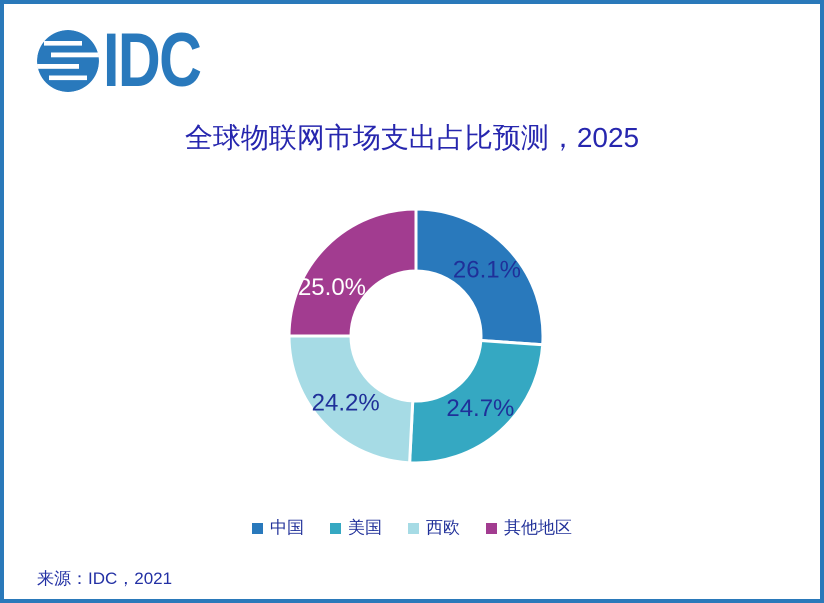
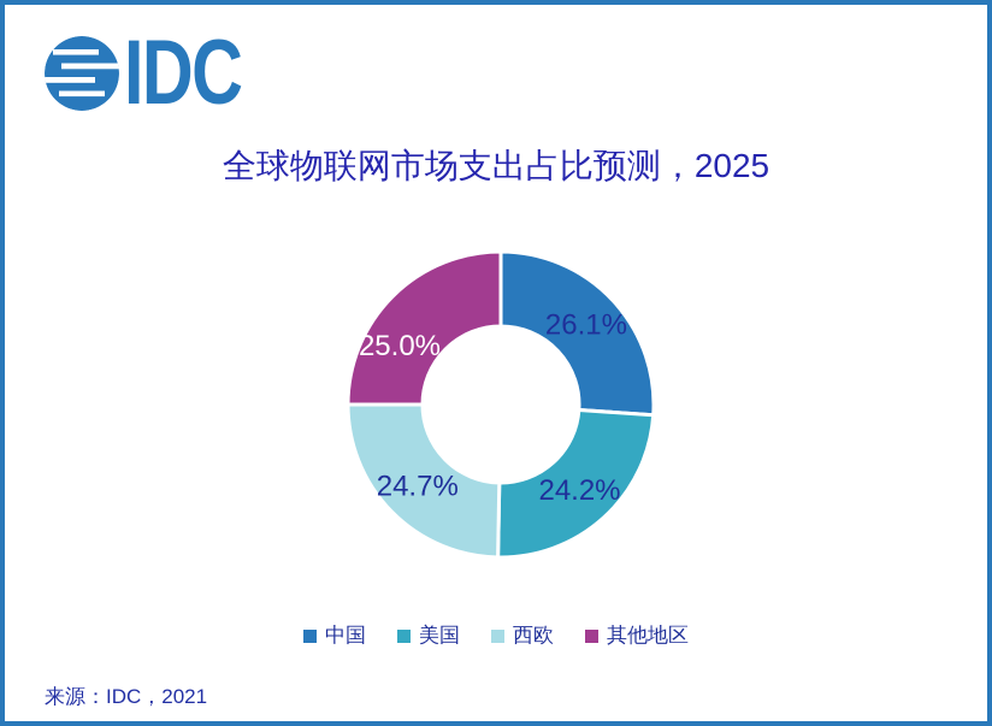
美国: 24.7% -> 24.2%
西欧: 24.2% -> 24.7%
